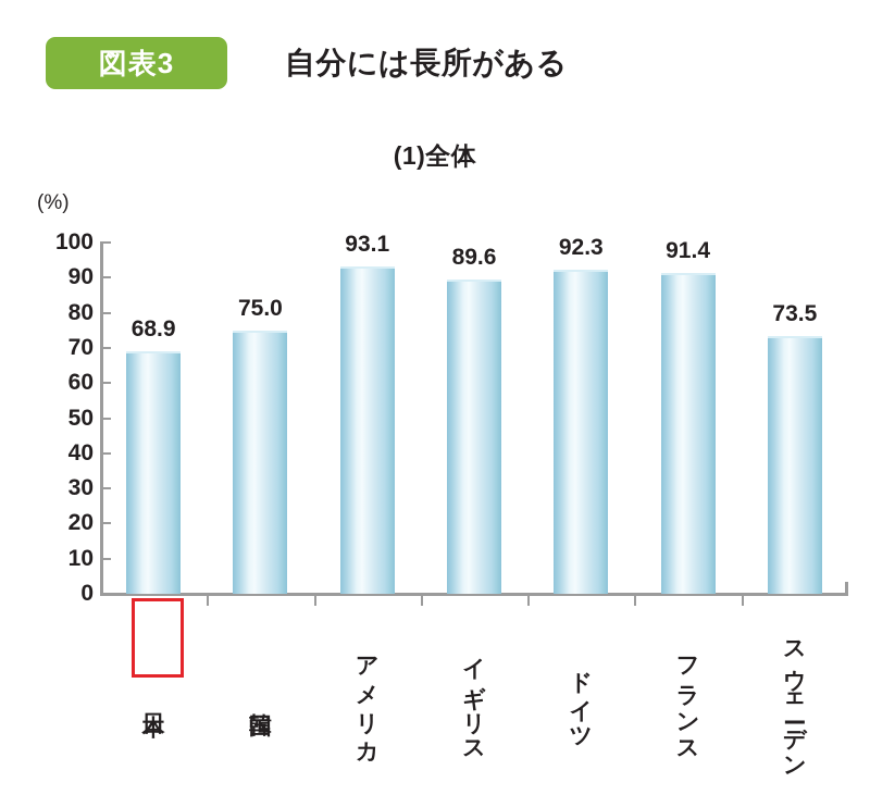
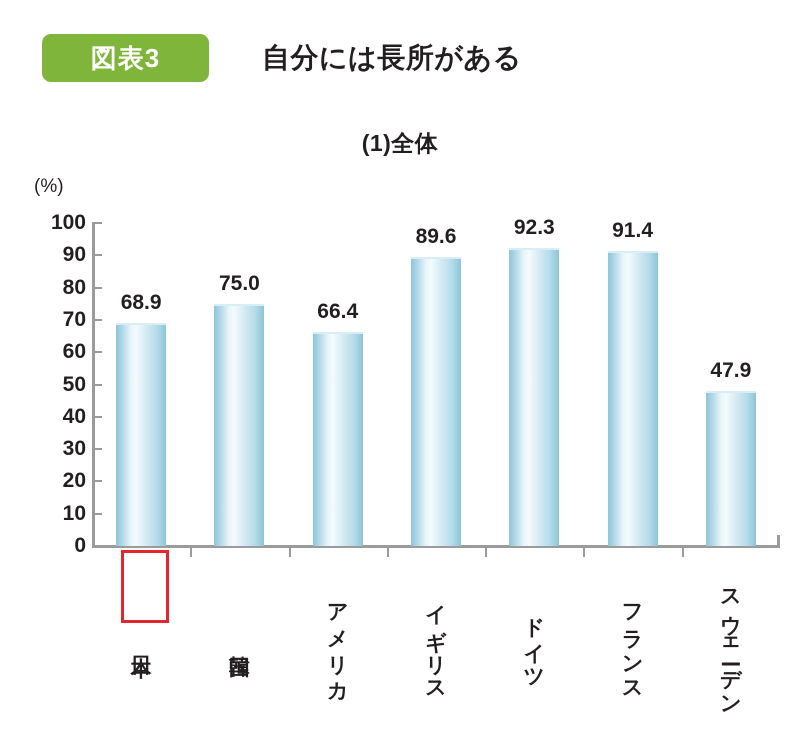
アメリカ: 93.1 -> 66.4
スウェーデン: 73.5 -> 47.9
